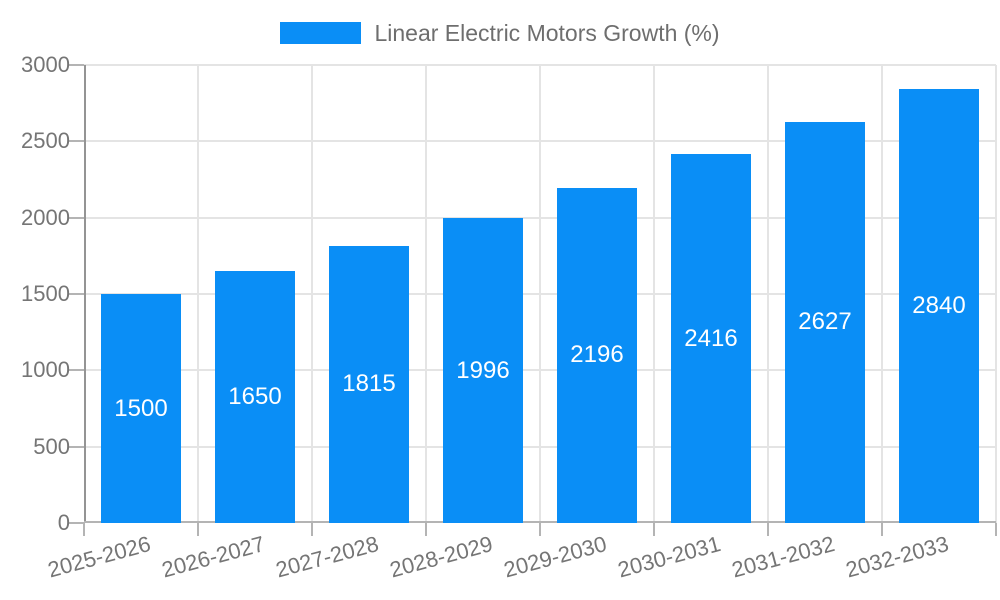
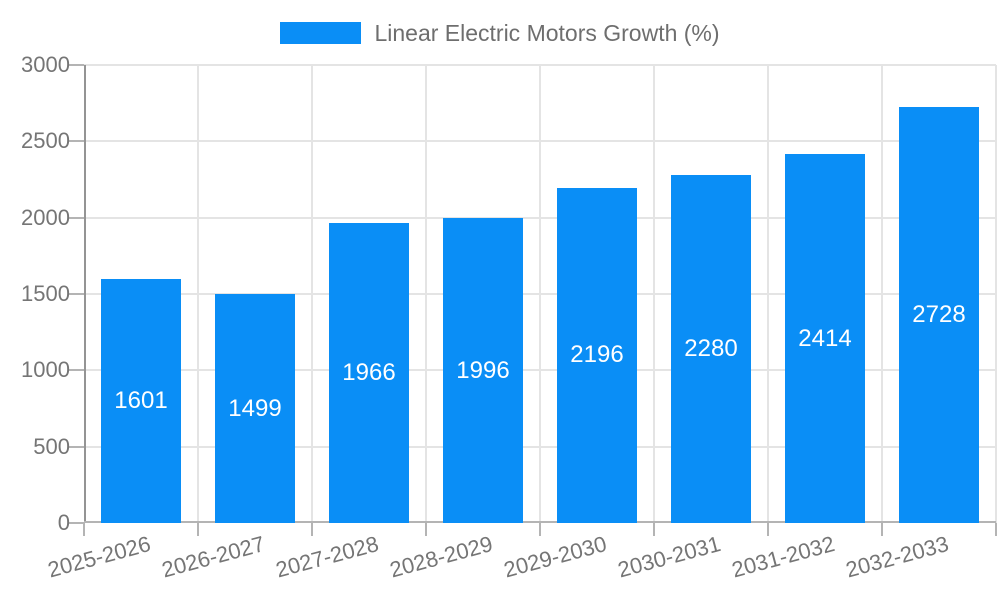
2025-2026: 1500 -> 1601
2026-2027: 1650 -> 1499
2027-2028: 1815 -> 1966
2030-2031: 2416 -> 2280
2031-2032: 2627 -> 2414
2032-2033: 2840 -> 2728
